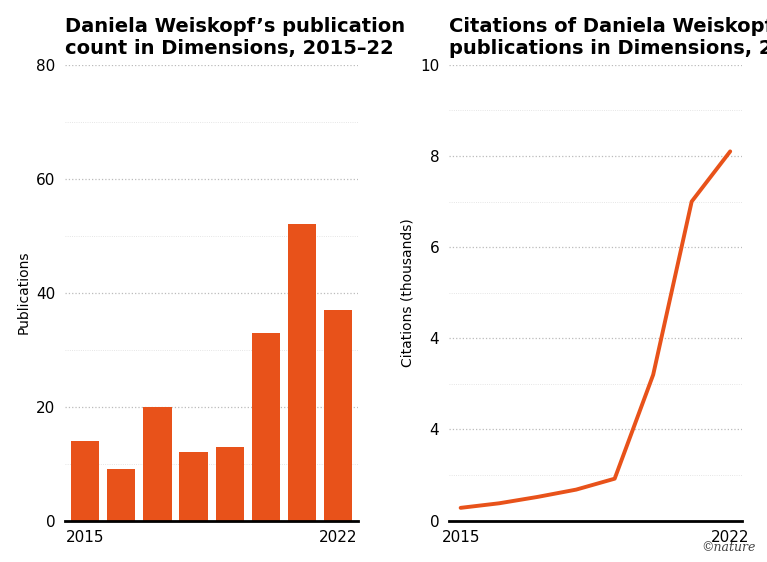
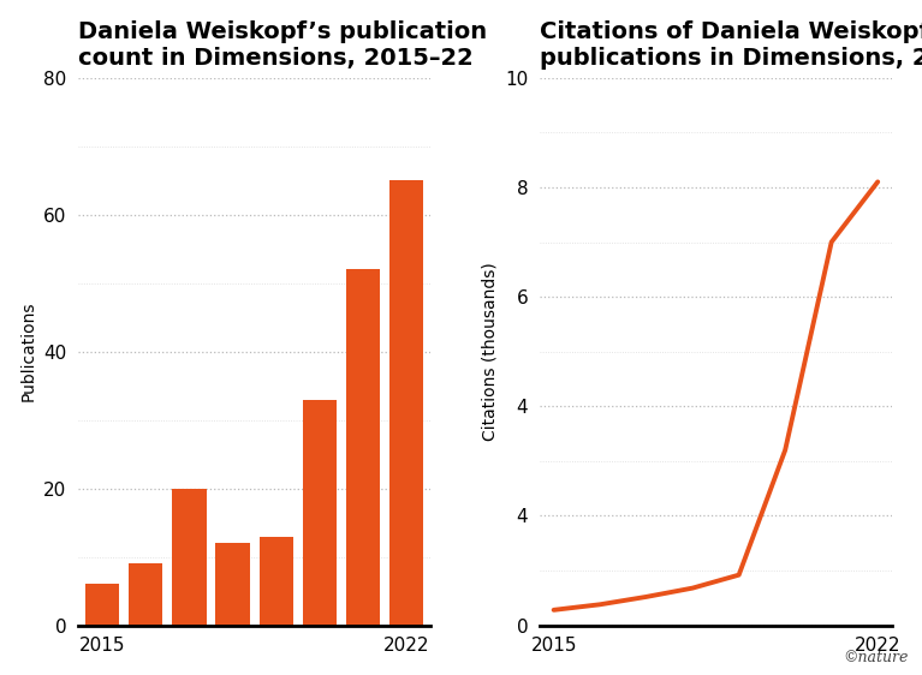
Daniela Weiskopf’s publication count in Dimensions, 2015–22/2015: 14 -> 6
Daniela Weiskopf’s publication count in Dimensions, 2015–22/2022: 37 -> 65
